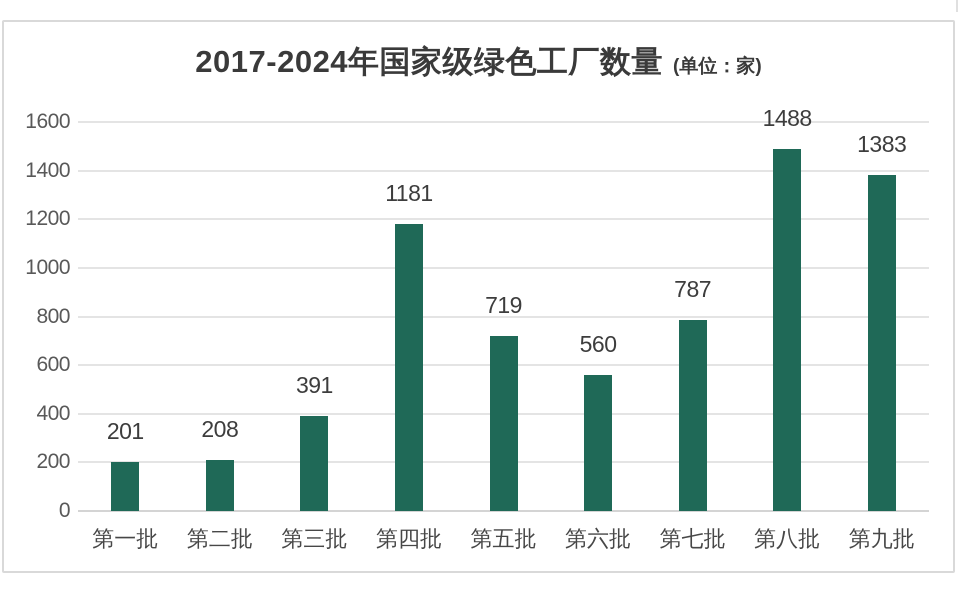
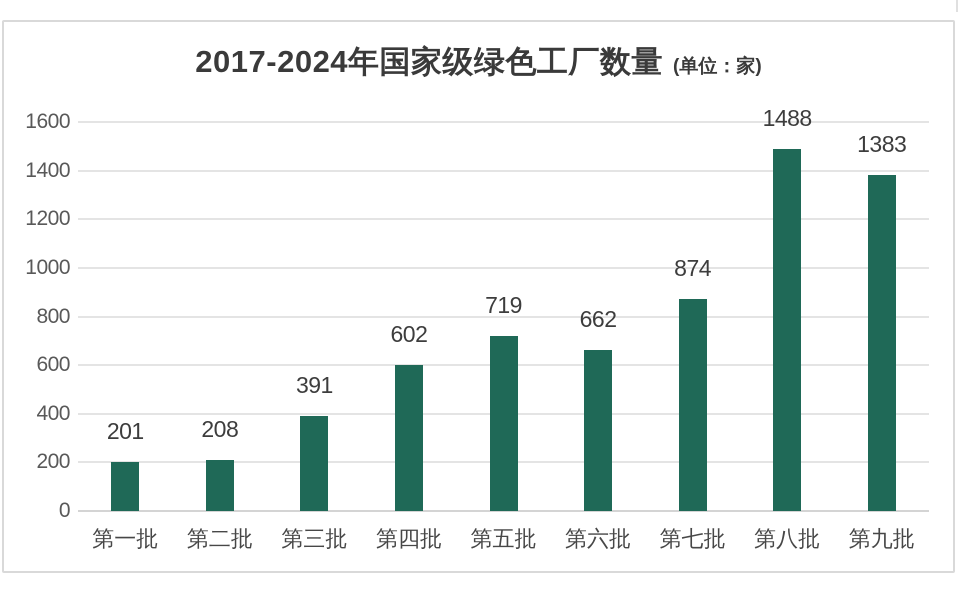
第四批: 1181 -> 602
第六批: 560 -> 662
第七批: 787 -> 874
